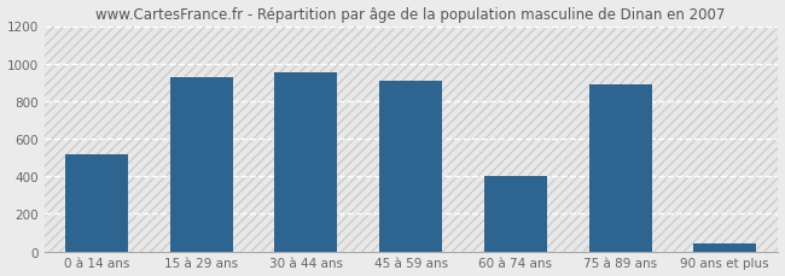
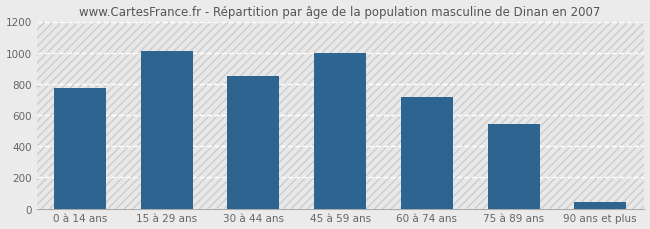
0 à 14 ans: 520 -> 780
15 à 29 ans: 930 -> 1010
30 à 44 ans: 950 -> 850
45 à 59 ans: 910 -> 1000
60 à 74 ans: 400 -> 720
75 à 89 ans: 890 -> 540
